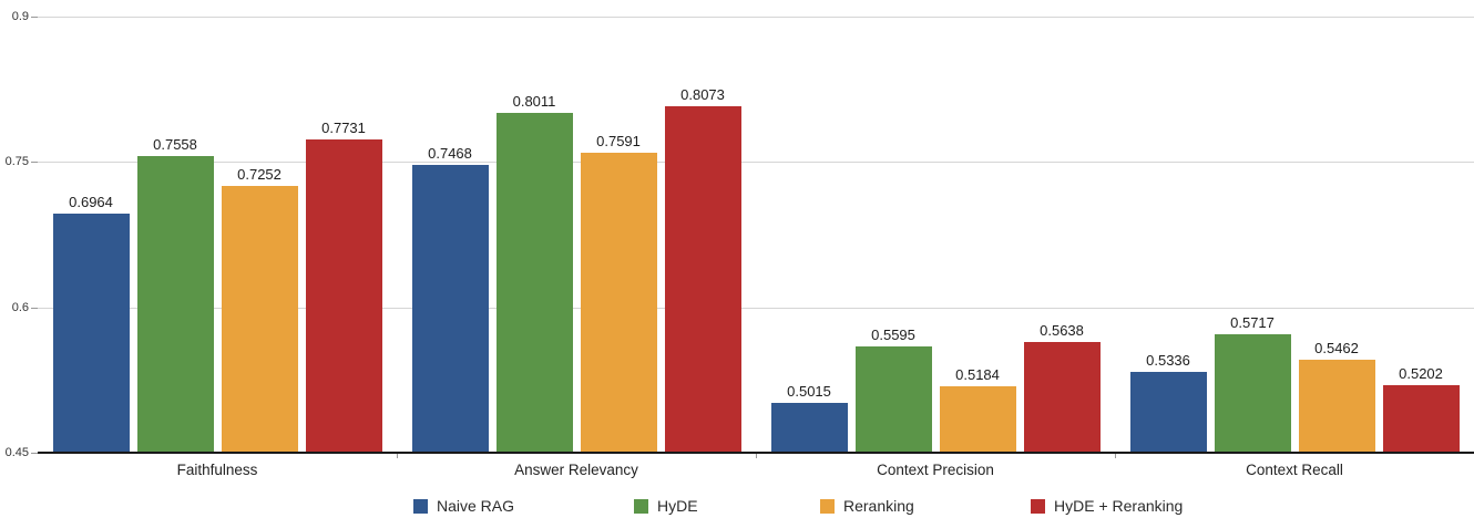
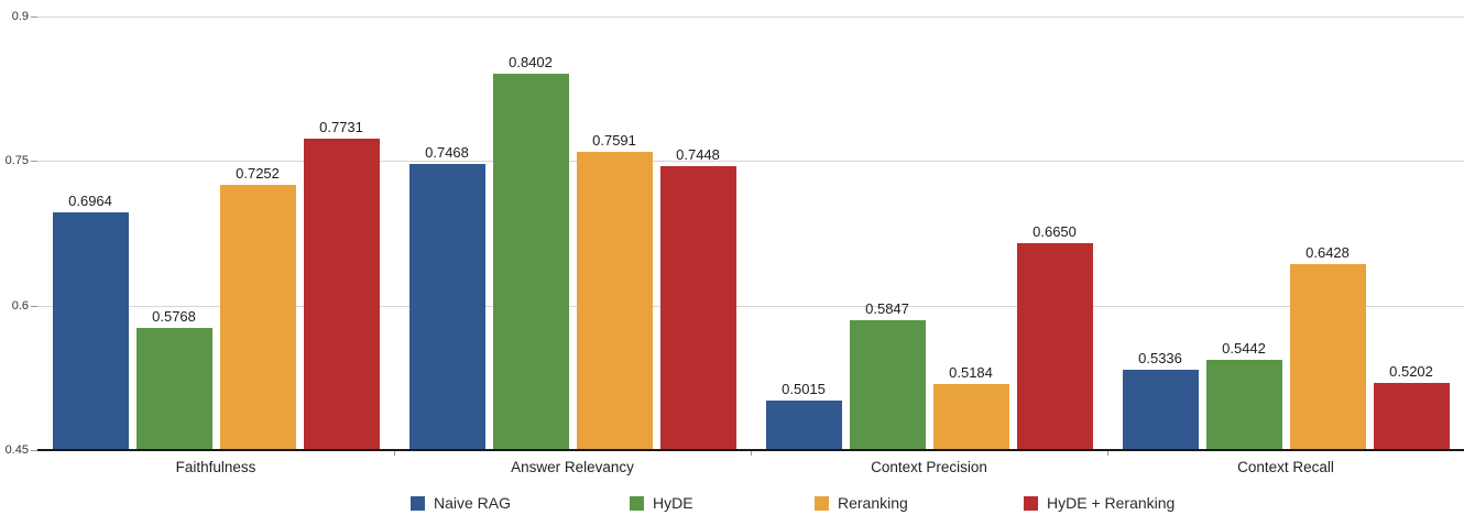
HyDE/Faithfulness: 0.7558 -> 0.5768
HyDE/Answer Relevancy: 0.8011 -> 0.8402
HyDE + Reranking/Answer Relevancy: 0.8073 -> 0.7448
HyDE/Context Precision: 0.5595 -> 0.5847
HyDE + Reranking/Context Precision: 0.5638 -> 0.6650
HyDE/Context Recall: 0.5717 -> 0.5442
Reranking/Context Recall: 0.5462 -> 0.6428
